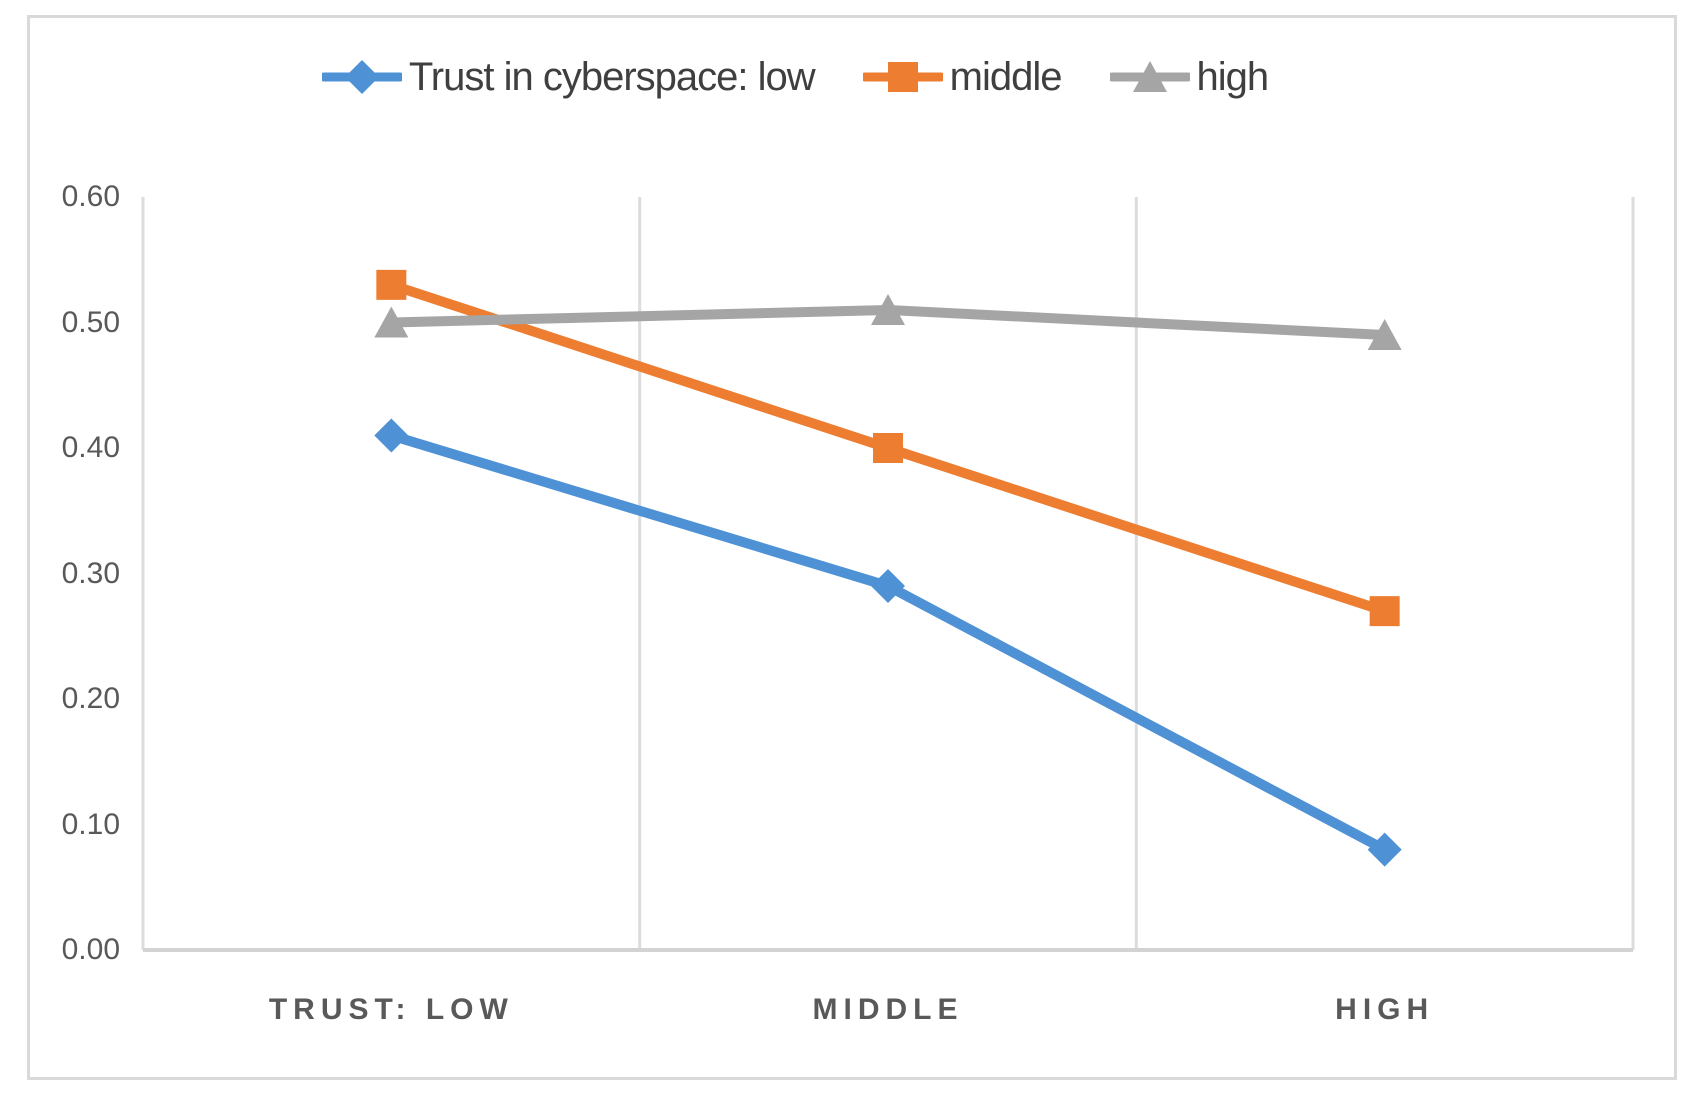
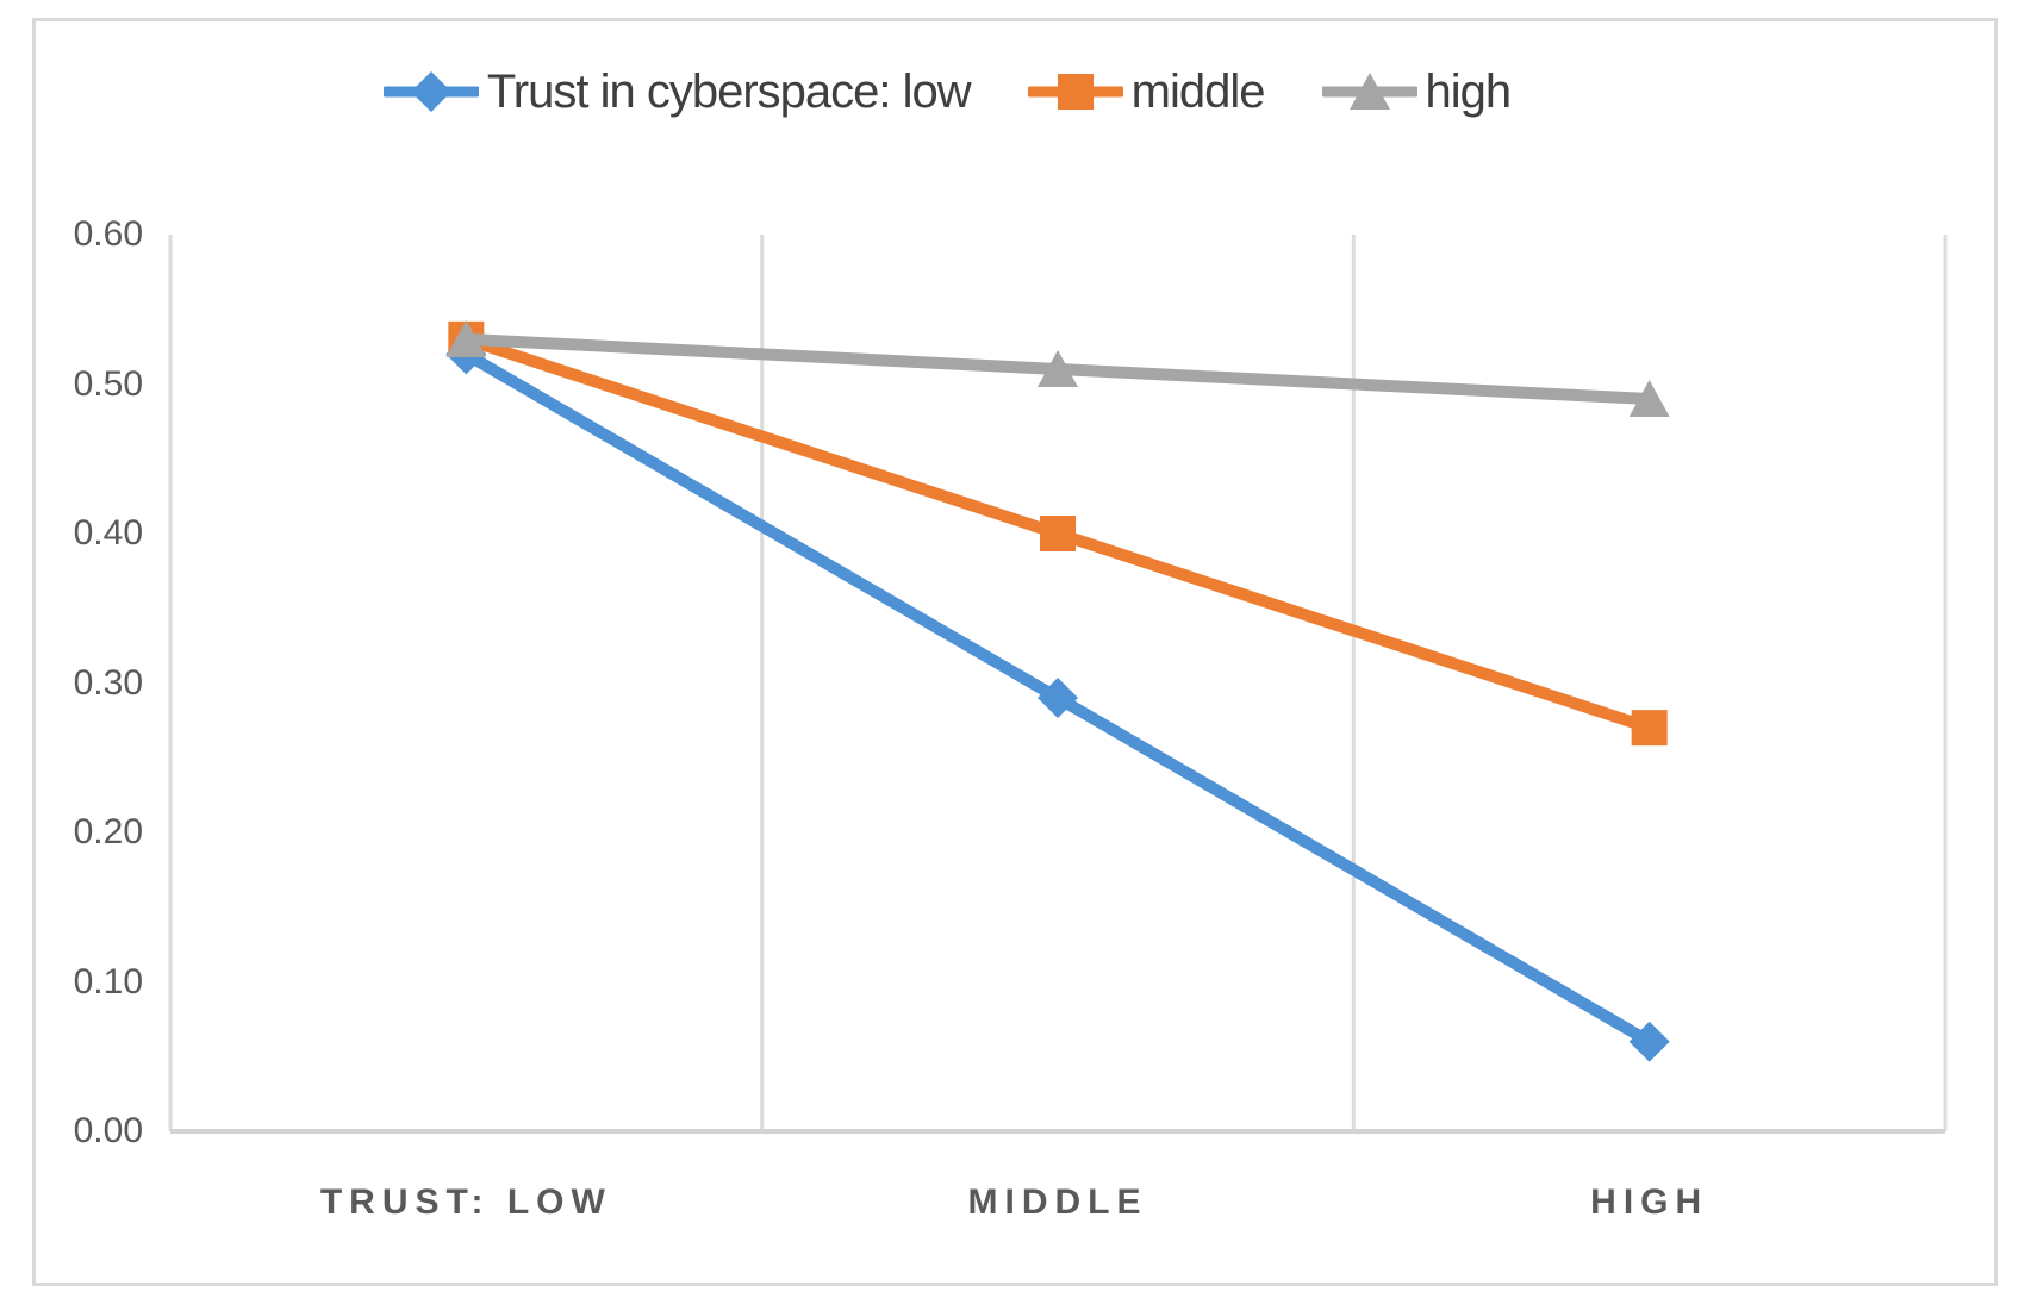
Trust in cyberspace: low/TRUST: LOW: 0.41 -> 0.52
high/TRUST: LOW: 0.50 -> 0.53
Trust in cyberspace: low/HIGH: 0.08 -> 0.06
